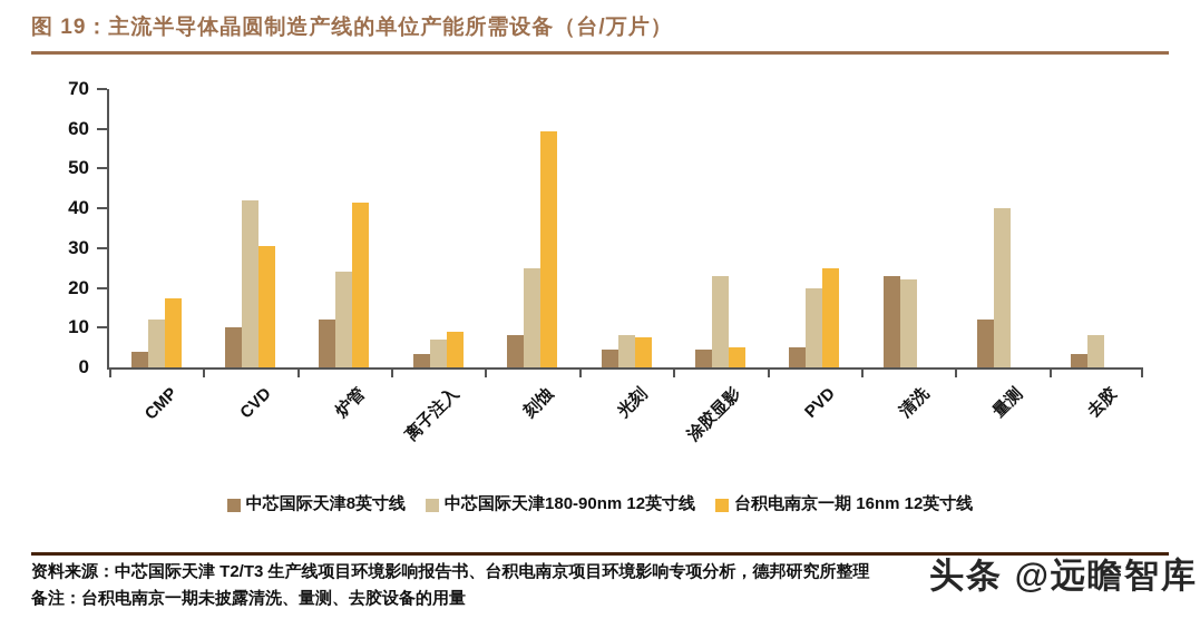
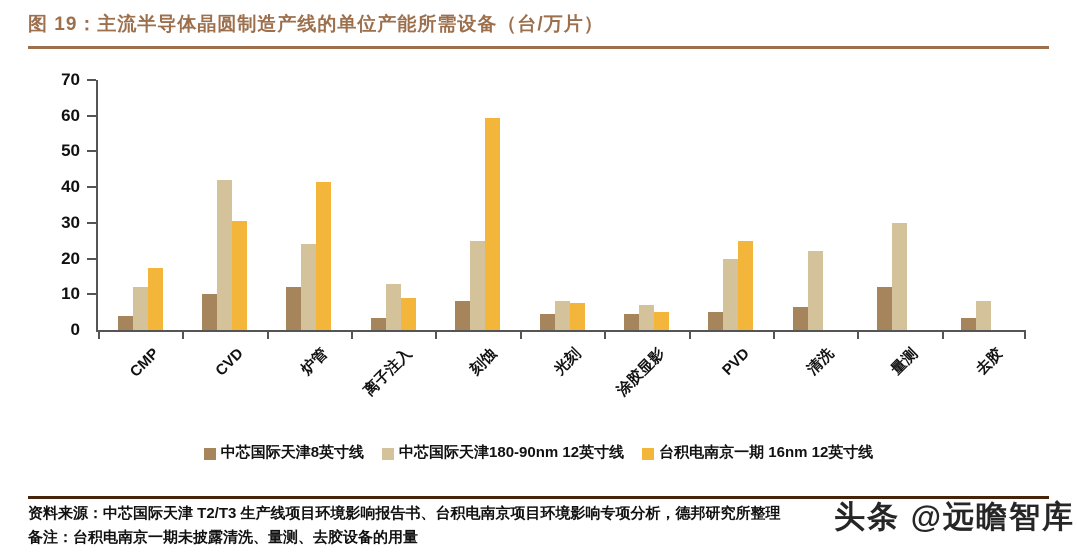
中芯国际天津180-90nm 12英寸线/离子注入: 7 -> 13
中芯国际天津180-90nm 12英寸线/涂胶显影: 23 -> 7
中芯国际天津8英寸线/清洗: 23 -> 6
中芯国际天津180-90nm 12英寸线/量测: 40 -> 30
